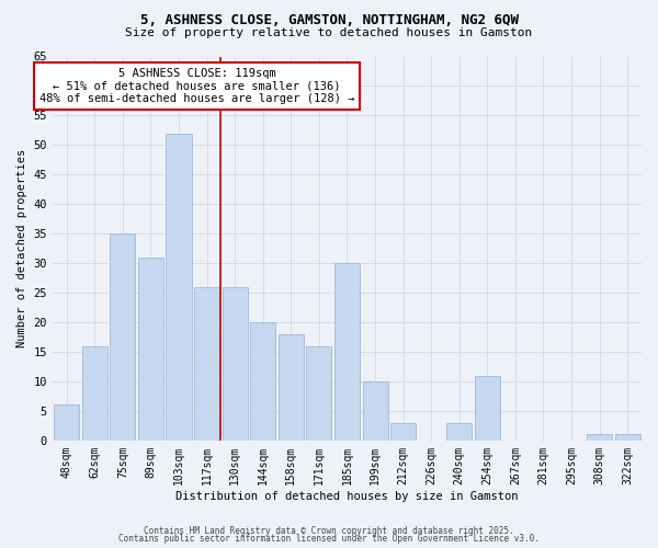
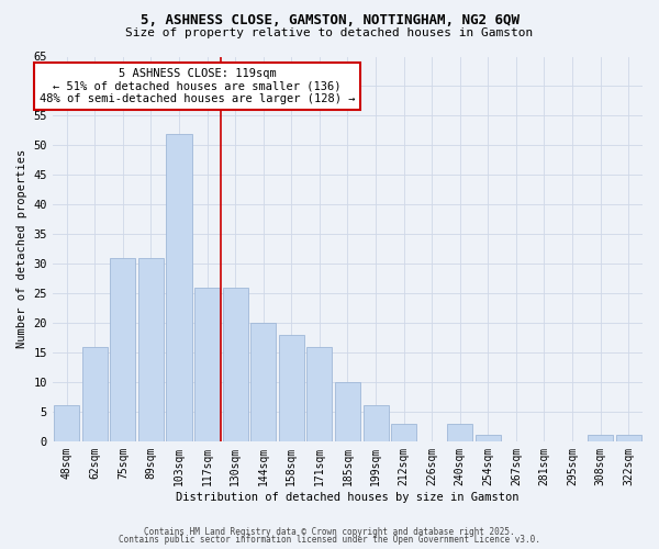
75sqm: 35 -> 31
185sqm: 30 -> 10
199sqm: 10 -> 6
254sqm: 11 -> 1
